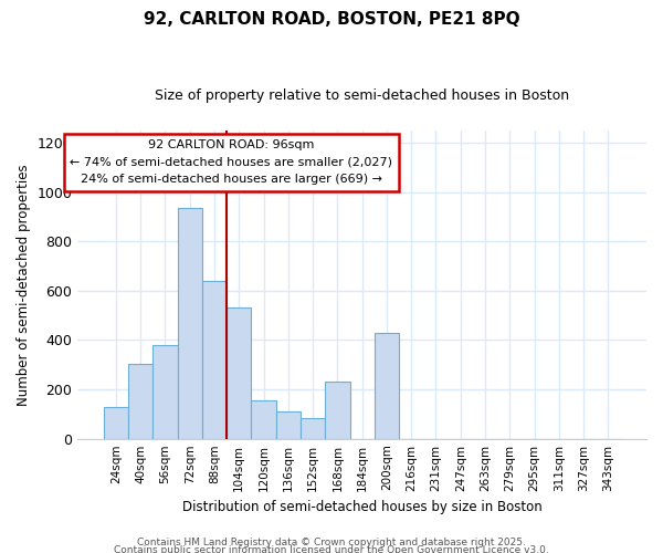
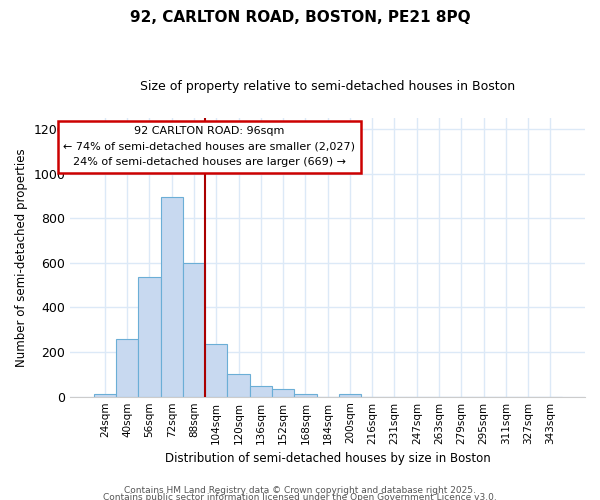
24sqm: 130 -> 10
40sqm: 305 -> 260
56sqm: 380 -> 535
72sqm: 935 -> 895
88sqm: 640 -> 600
104sqm: 530 -> 235
120sqm: 155 -> 100
136sqm: 110 -> 47
152sqm: 85 -> 35
168sqm: 230 -> 10
200sqm: 430 -> 10
